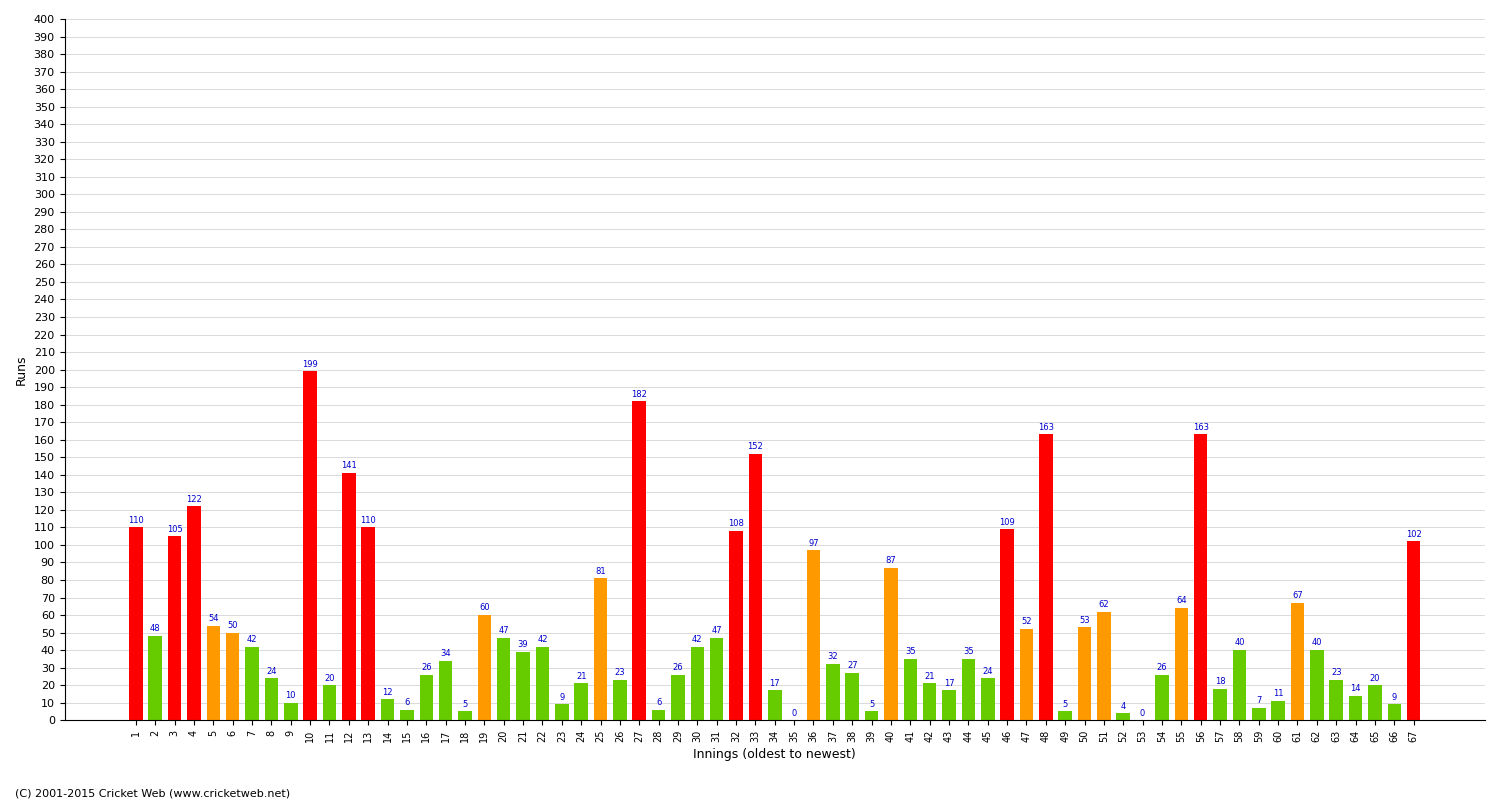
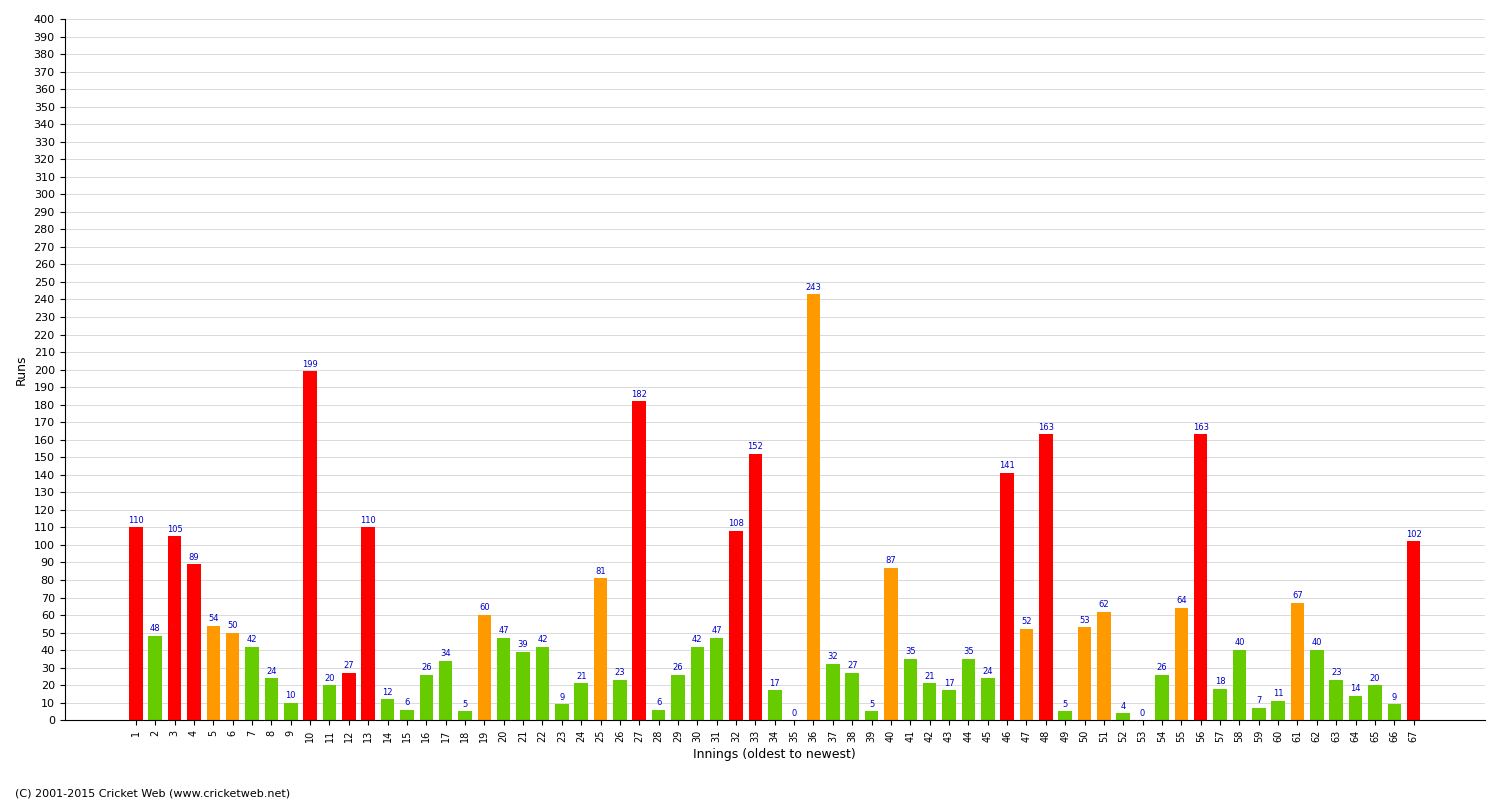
4: 122 -> 89
12: 141 -> 27
36: 97 -> 243
46: 109 -> 141
